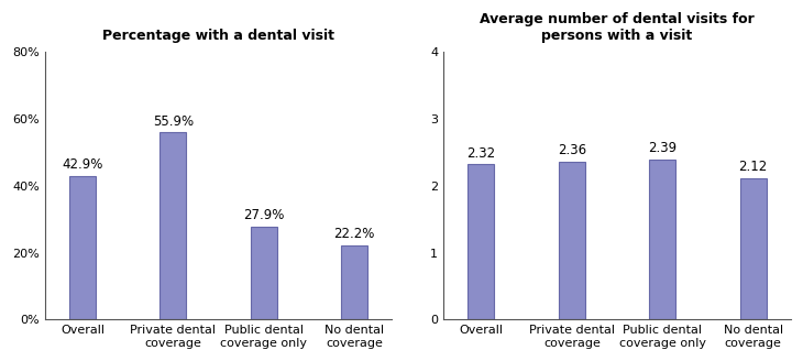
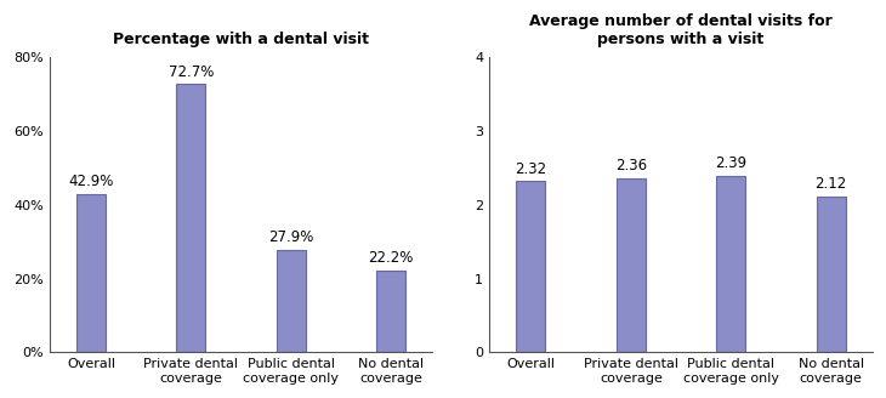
Percentage with a dental visit/Private dental coverage: 55.9% -> 72.7%
